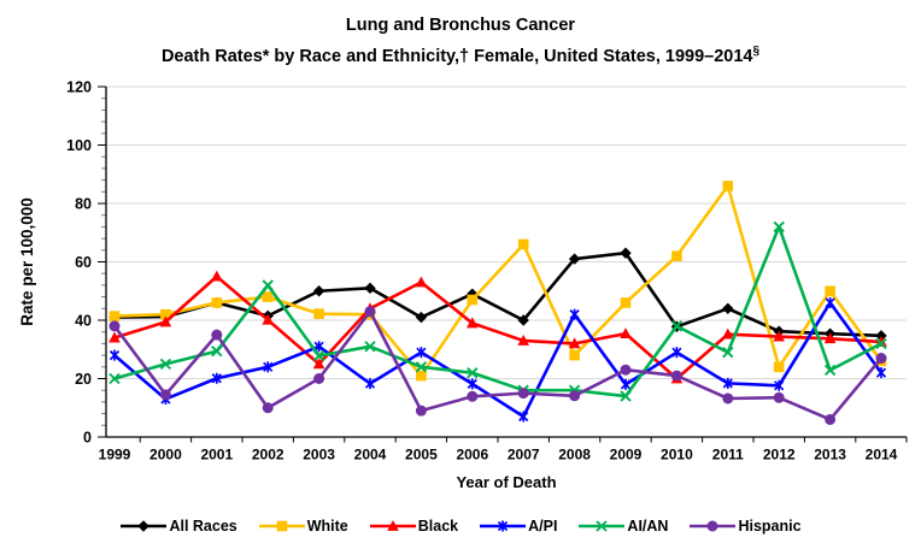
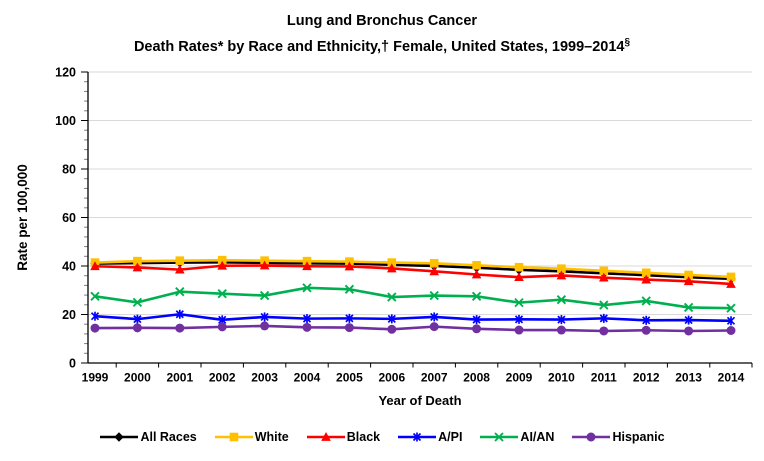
Black/1999: 34 -> 40
A/PI/1999: 28 -> 19
AI/AN/1999: 20 -> 28
Hispanic/1999: 38 -> 14
A/PI/2000: 13 -> 18
All Races/2001: 46 -> 41
White/2001: 46 -> 42
Black/2001: 55 -> 38
Hispanic/2001: 35 -> 14
White/2002: 48 -> 42
A/PI/2002: 24 -> 18
AI/AN/2002: 52 -> 29
Hispanic/2002: 10 -> 15
All Races/2003: 50 -> 41
Black/2003: 25 -> 40
A/PI/2003: 31 -> 19
Hispanic/2003: 20 -> 15
All Races/2004: 51 -> 41
Black/2004: 44 -> 40
Hispanic/2004: 43 -> 15
White/2005: 21 -> 42
Black/2005: 53 -> 40
A/PI/2005: 29 -> 18
AI/AN/2005: 24 -> 30
Hispanic/2005: 9 -> 15
All Races/2006: 49 -> 40
White/2006: 47 -> 41
AI/AN/2006: 22 -> 27
White/2007: 66 -> 41
Black/2007: 33 -> 38
A/PI/2007: 7 -> 19
AI/AN/2007: 16 -> 28
All Races/2008: 61 -> 39
White/2008: 28 -> 40
Black/2008: 32 -> 36
A/PI/2008: 42 -> 18
AI/AN/2008: 16 -> 28
All Races/2009: 63 -> 38
White/2009: 46 -> 40
AI/AN/2009: 14 -> 25
Hispanic/2009: 23 -> 14
White/2010: 62 -> 39
Black/2010: 20 -> 36
A/PI/2010: 29 -> 18
AI/AN/2010: 38 -> 26
Hispanic/2010: 21 -> 14
All Races/2011: 44 -> 37
White/2011: 86 -> 38
AI/AN/2011: 29 -> 24
White/2012: 24 -> 37
AI/AN/2012: 72 -> 26
White/2013: 50 -> 36
A/PI/2013: 46 -> 18
Hispanic/2013: 6 -> 13
White/2014: 26 -> 36
A/PI/2014: 22 -> 17
AI/AN/2014: 32 -> 23
Hispanic/2014: 27 -> 13
